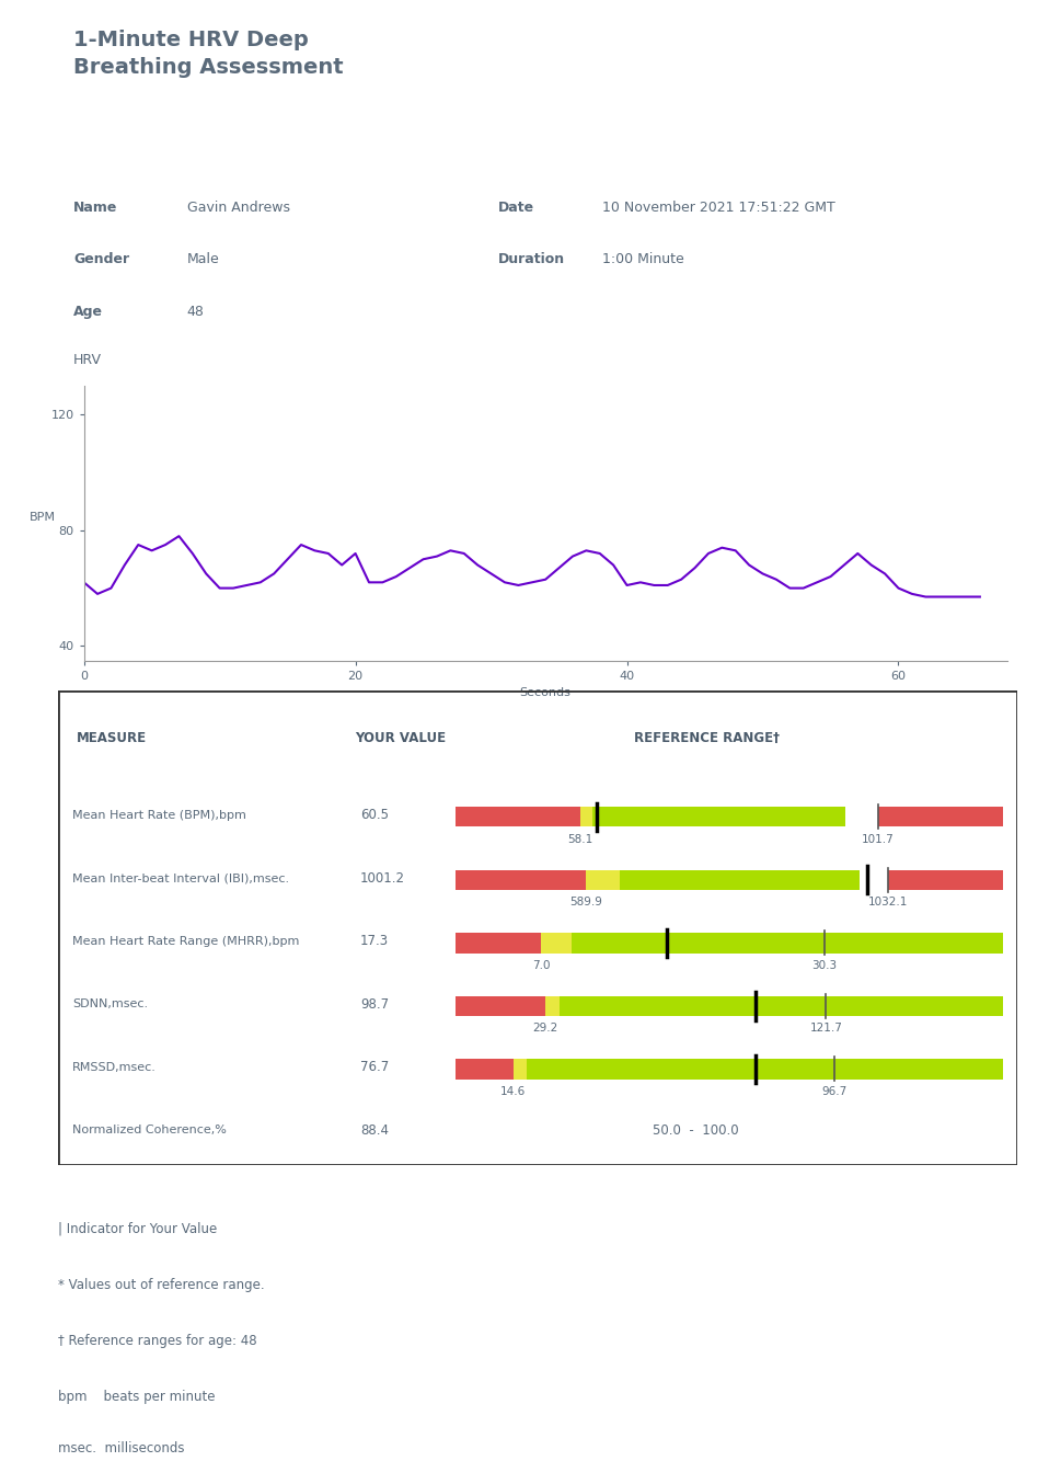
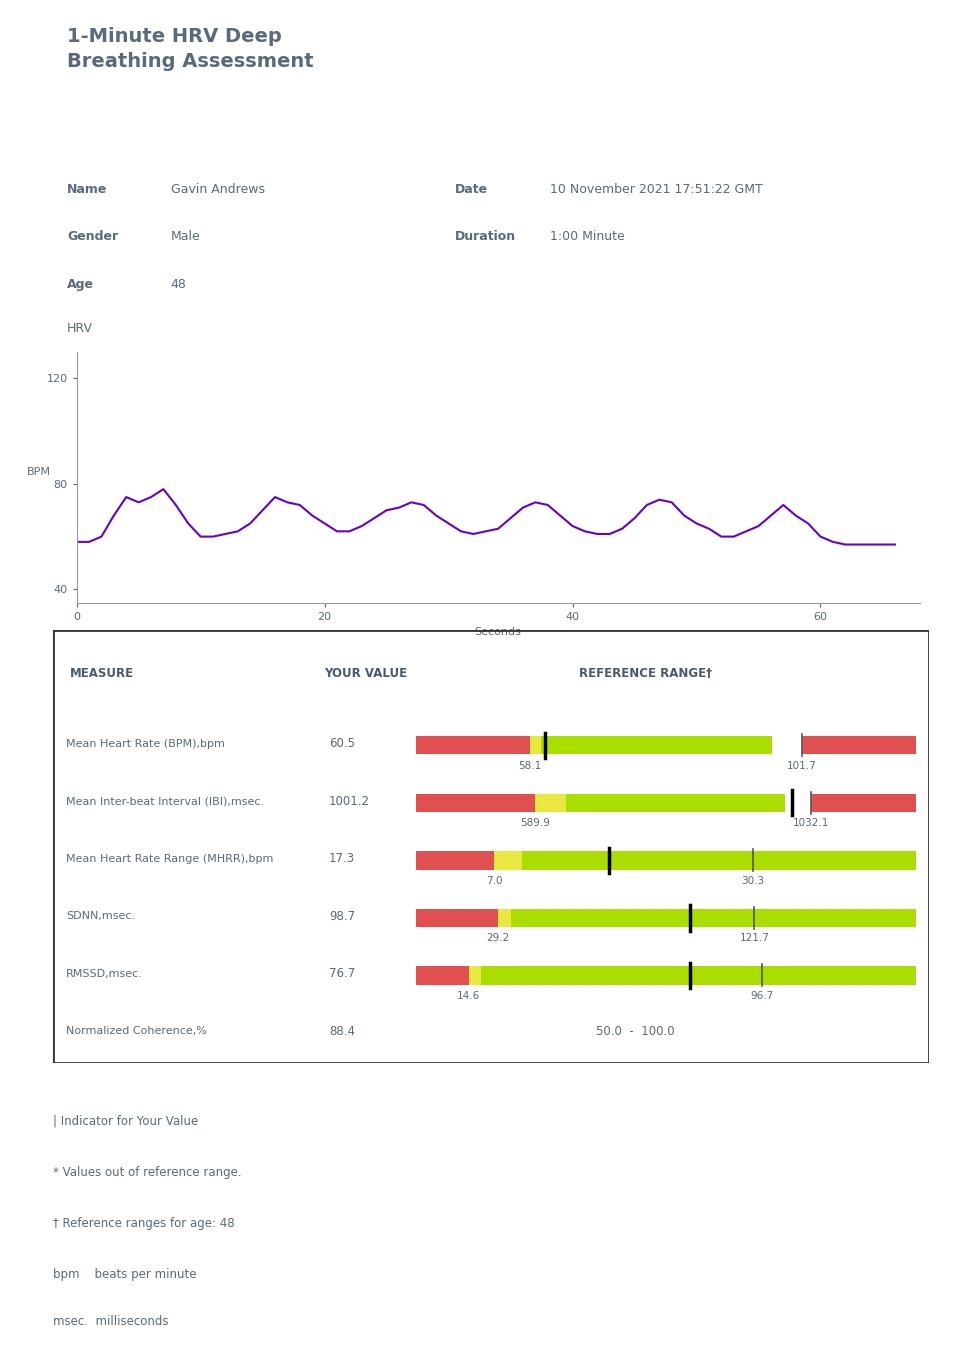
0: 62 -> 58
20: 72 -> 65
40: 61 -> 64
